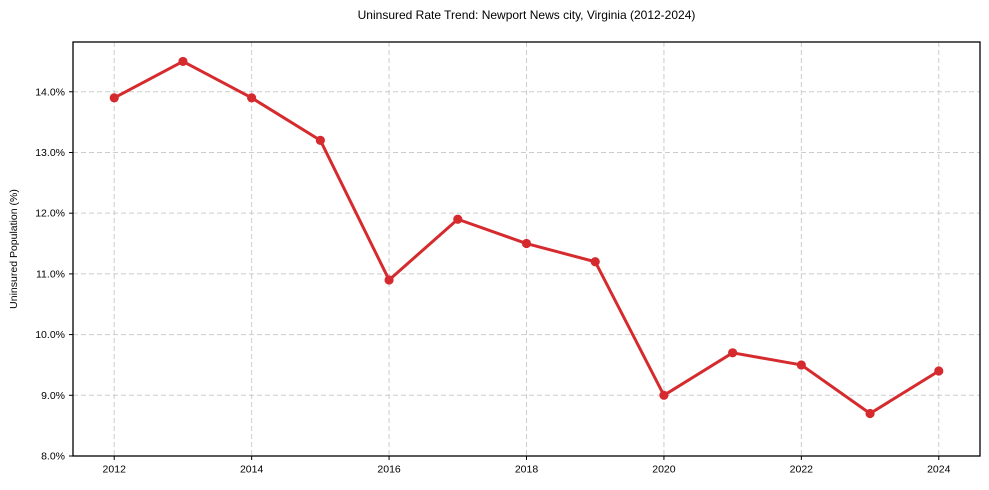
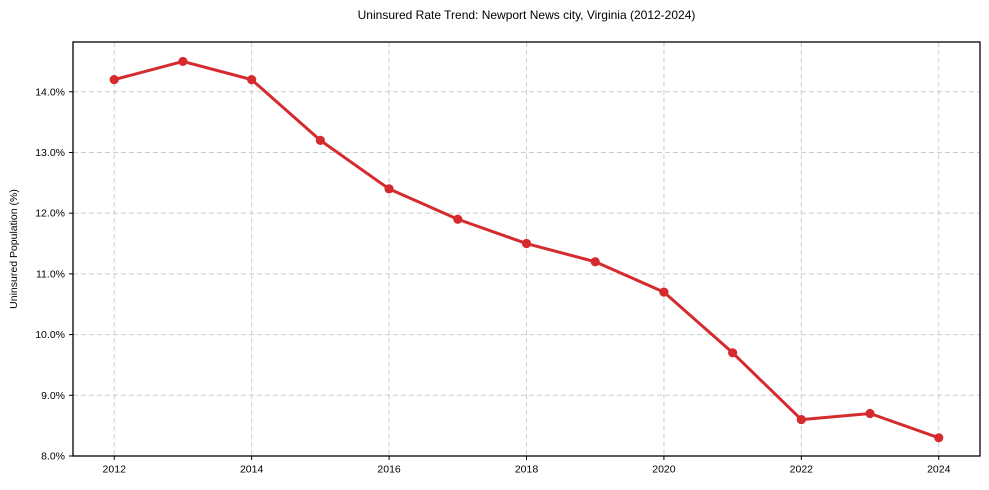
2012: 13.9% -> 14.2%
2014: 13.9% -> 14.2%
2016: 10.9% -> 12.4%
2020: 9.0% -> 10.7%
2022: 9.5% -> 8.6%
2024: 9.4% -> 8.3%
